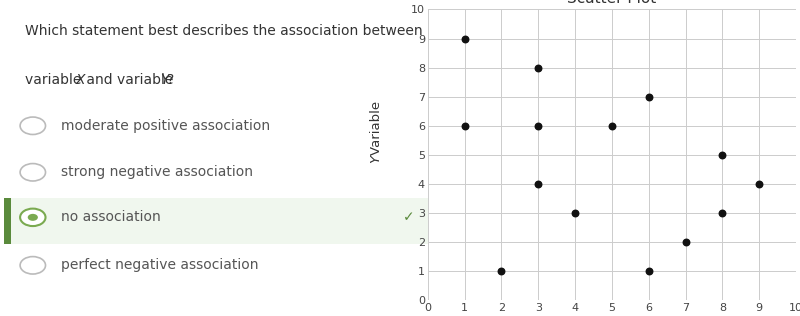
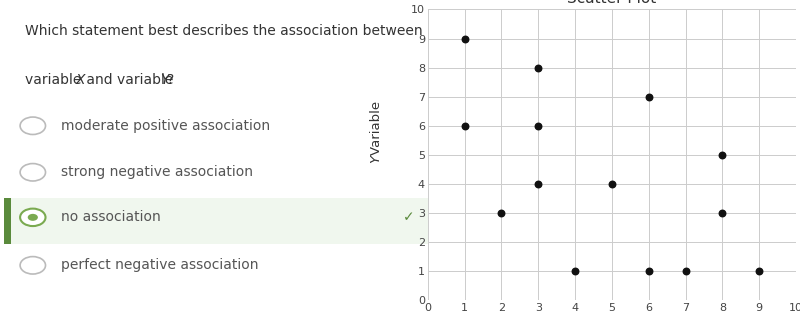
2: 1 -> 3
4: 3 -> 1
5: 6 -> 4
7: 2 -> 1
9: 4 -> 1
